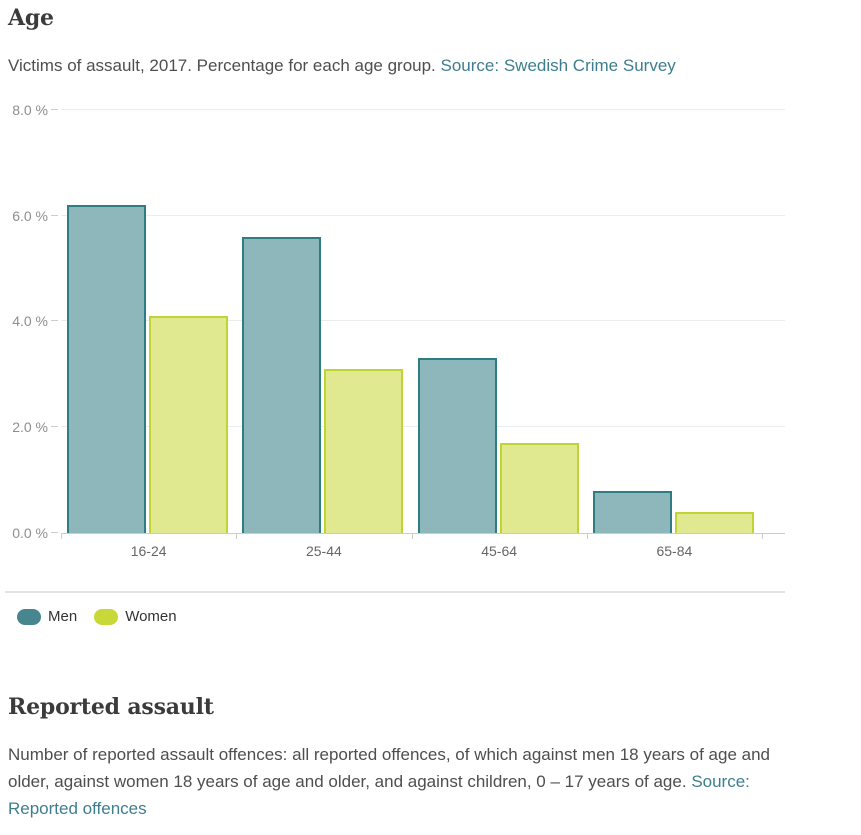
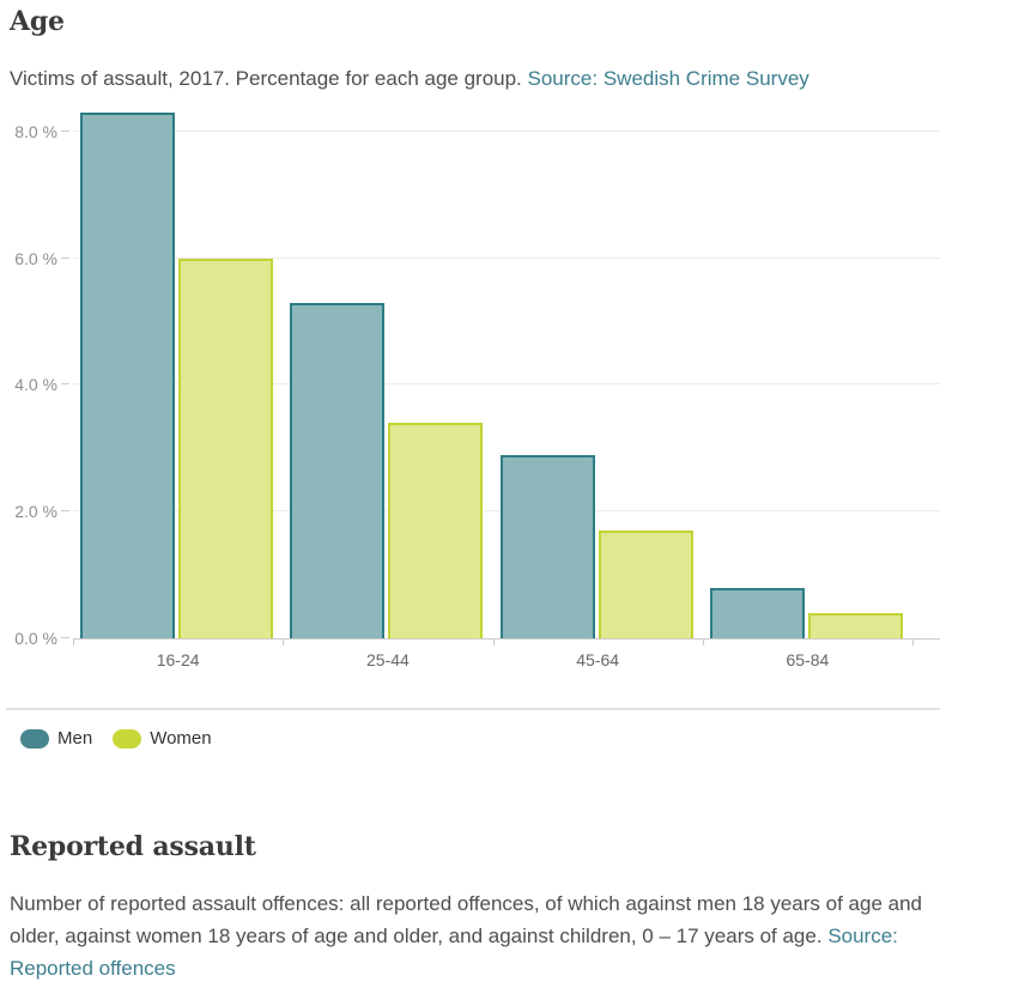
Men/16-24: 6.2% -> 8.3%
Women/16-24: 4.1% -> 6.0%
Men/25-44: 5.6% -> 5.3%
Women/25-44: 3.1% -> 3.4%
Men/45-64: 3.3% -> 2.9%
